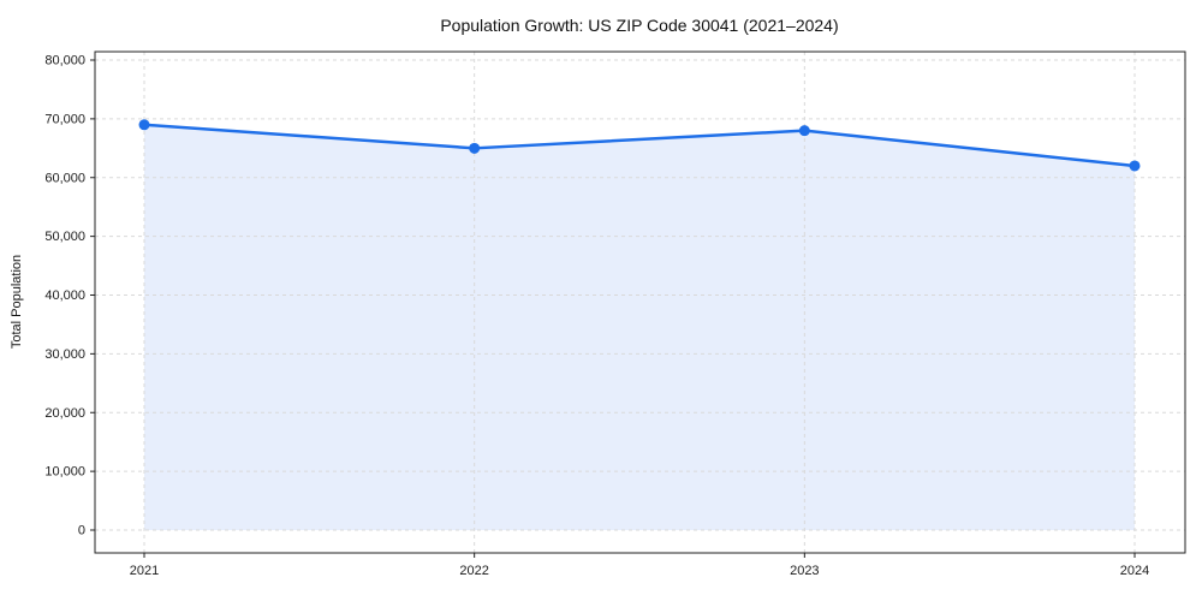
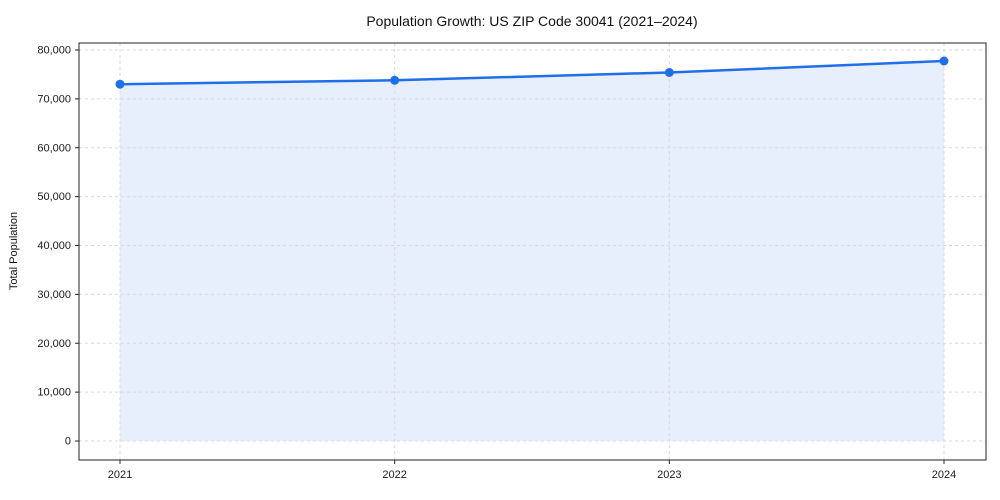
2021: 69000 -> 73000
2022: 65000 -> 74000
2023: 68000 -> 75000
2024: 62000 -> 78000
